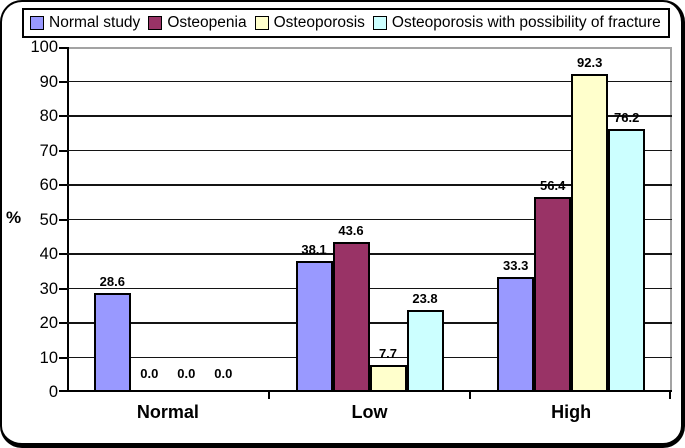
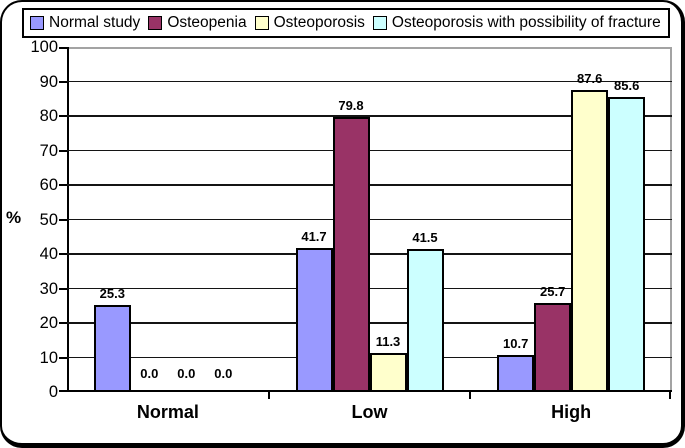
Normal study/Normal: 28.6 -> 25.3
Normal study/Low: 38.1 -> 41.7
Osteopenia/Low: 43.6 -> 79.8
Osteoporosis/Low: 7.7 -> 11.3
Osteoporosis with possibility of fracture/Low: 23.8 -> 41.5
Normal study/High: 33.3 -> 10.7
Osteopenia/High: 56.4 -> 25.7
Osteoporosis/High: 92.3 -> 87.6
Osteoporosis with possibility of fracture/High: 76.2 -> 85.6
